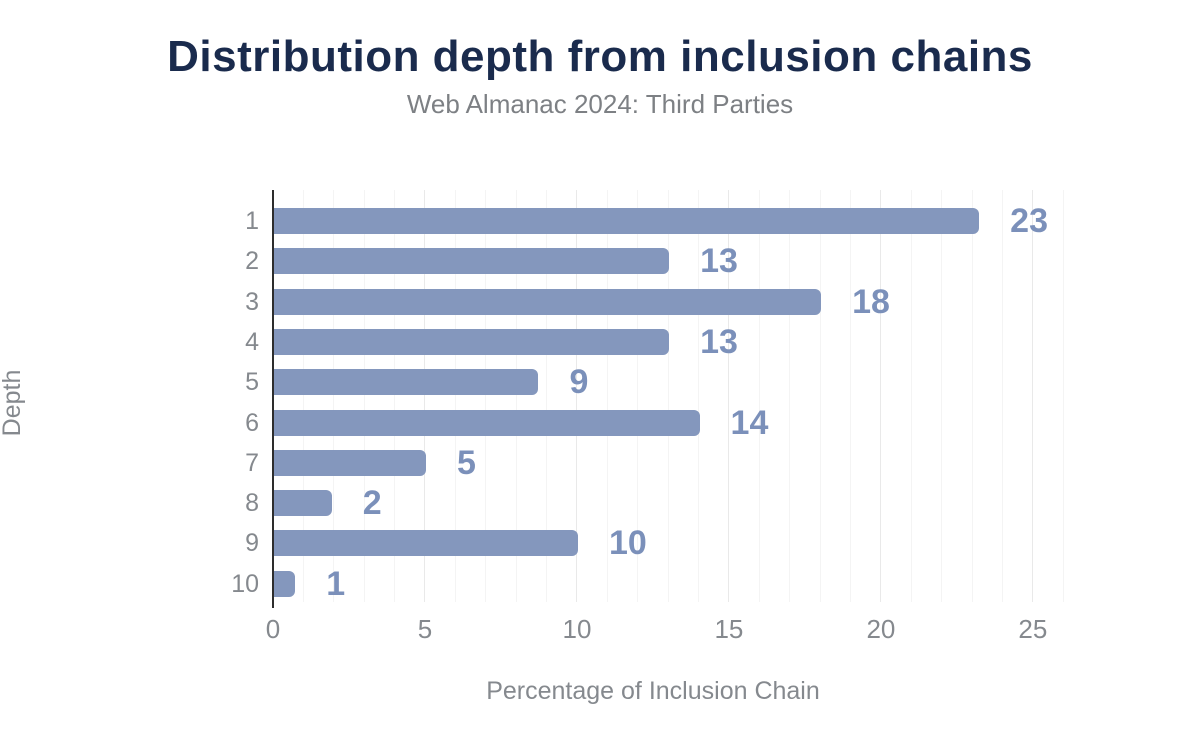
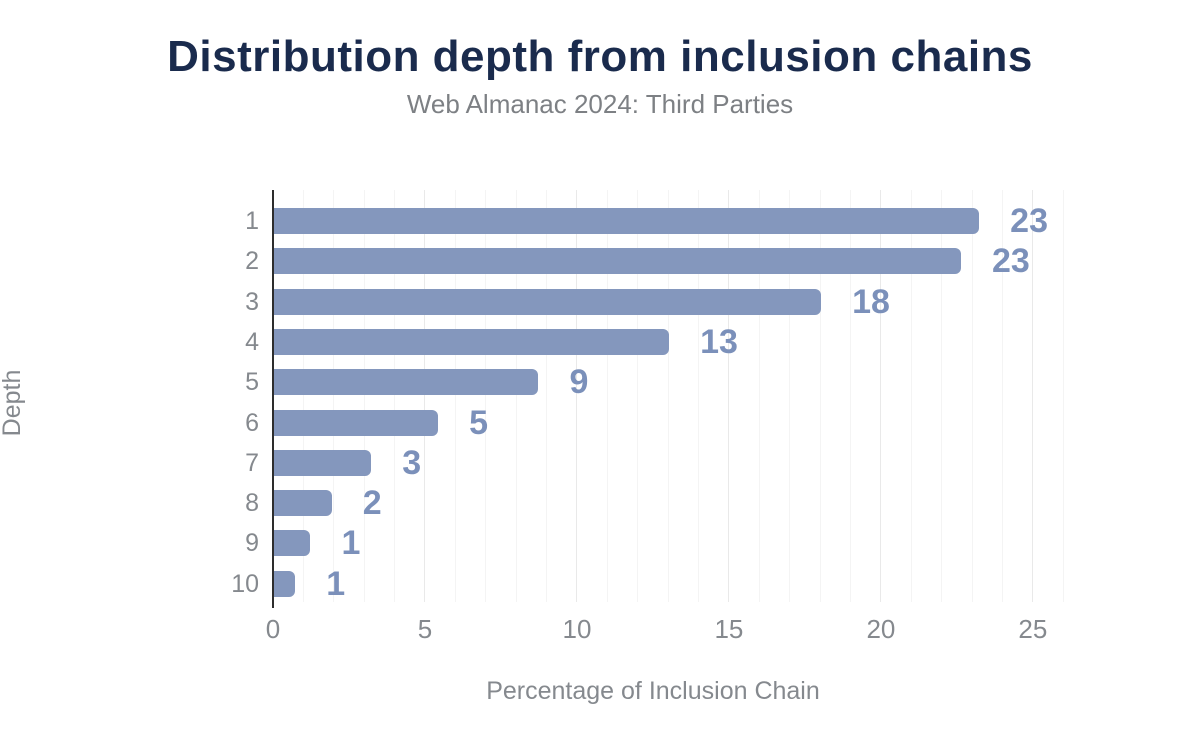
2: 13 -> 23
6: 14 -> 5
7: 5 -> 3
9: 10 -> 1
